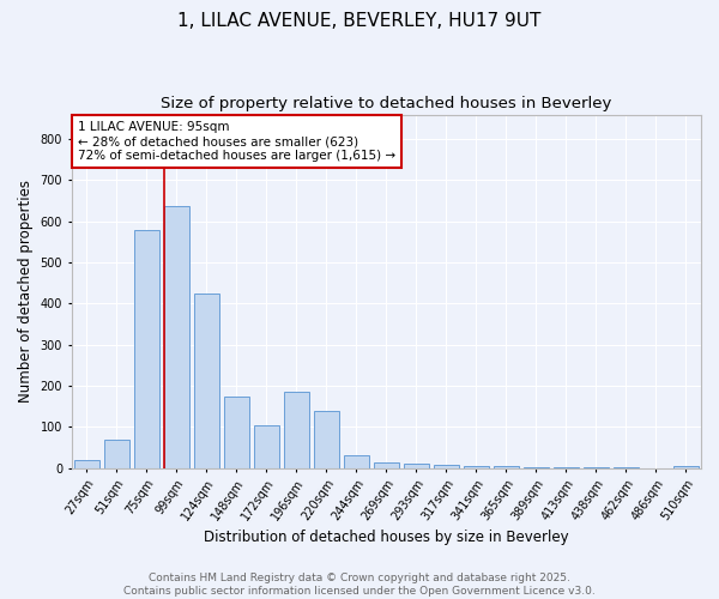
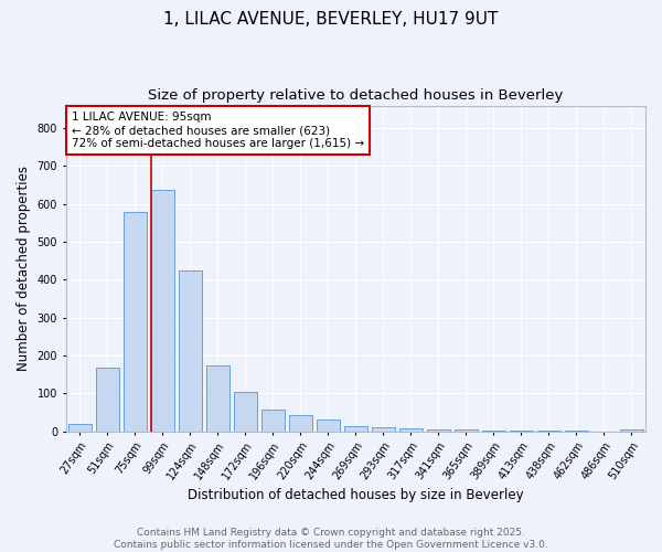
51sqm: 70 -> 168
196sqm: 185 -> 57
220sqm: 140 -> 42
